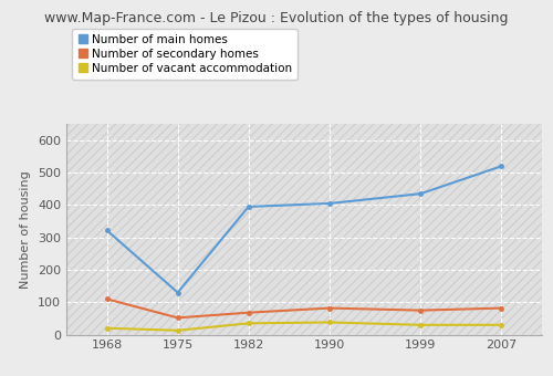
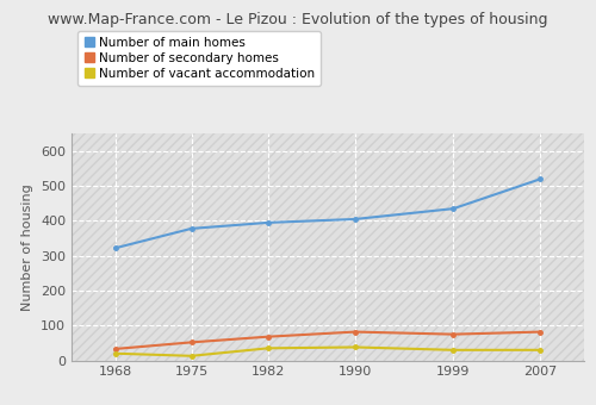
Number of secondary homes/1968: 110 -> 33
Number of main homes/1975: 130 -> 378
